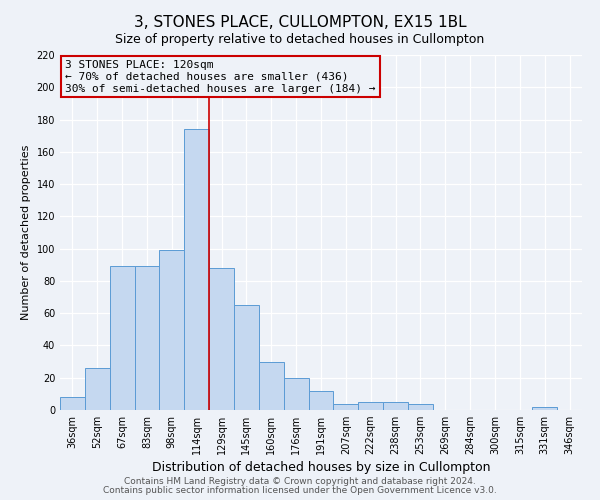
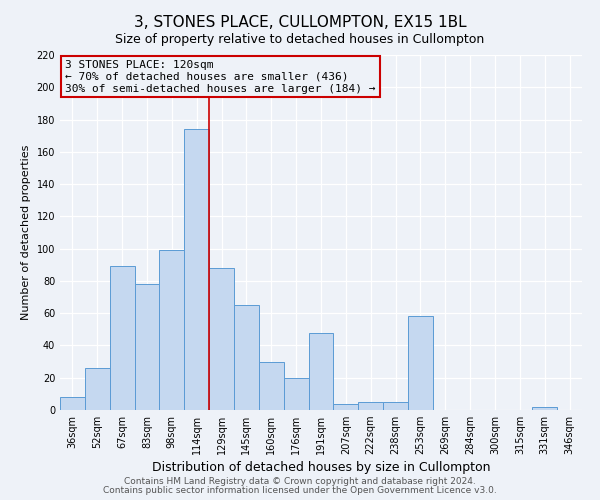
83sqm: 89 -> 78
191sqm: 12 -> 48
253sqm: 4 -> 58
